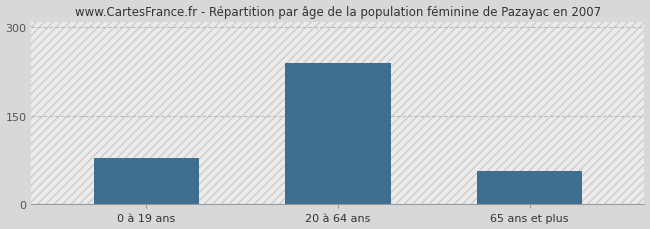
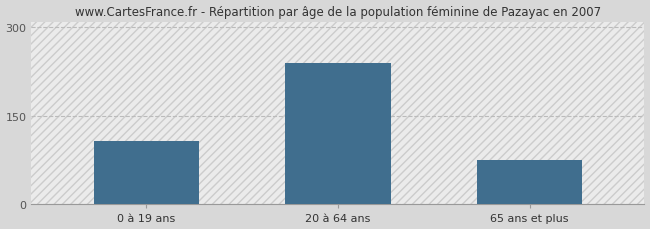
0 à 19 ans: 78 -> 107
65 ans et plus: 56 -> 75
